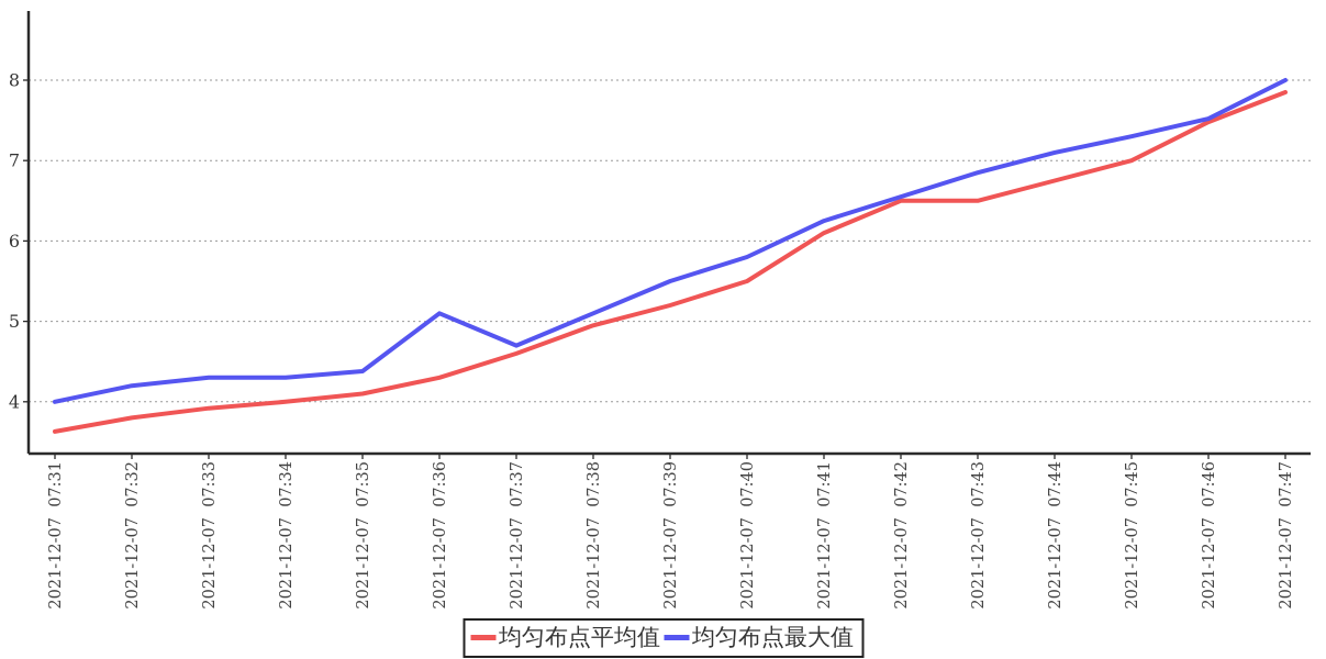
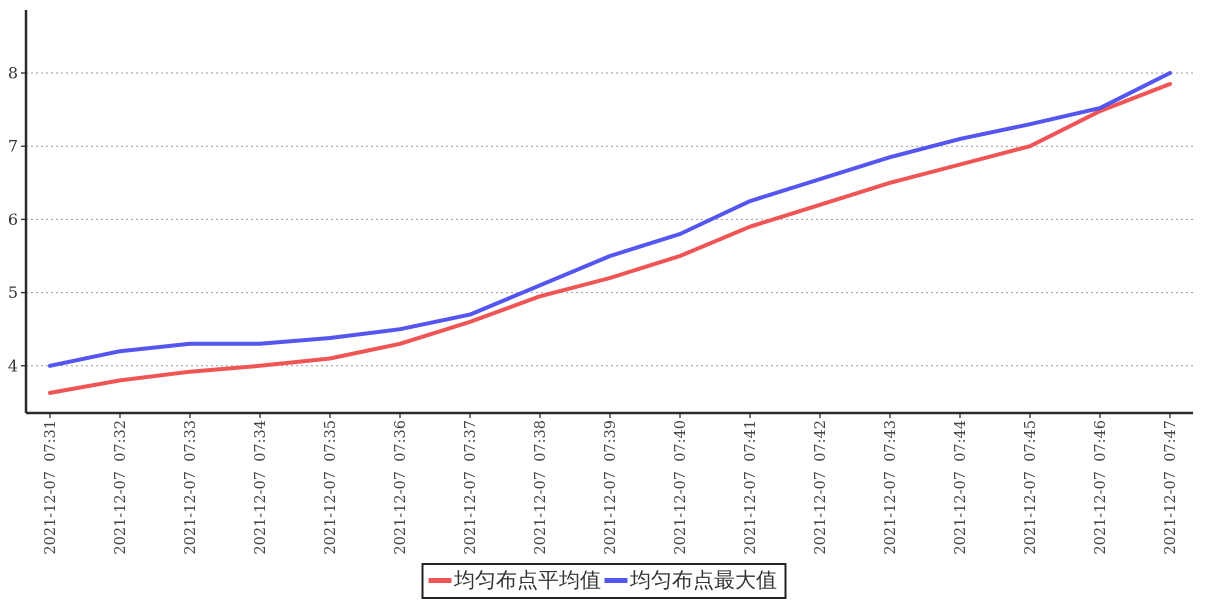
均匀布点最大值/2021-12-07 07:36: 5.1 -> 4.5
均匀布点平均值/2021-12-07 07:41: 6.1 -> 5.9
均匀布点平均值/2021-12-07 07:42: 6.5 -> 6.2
